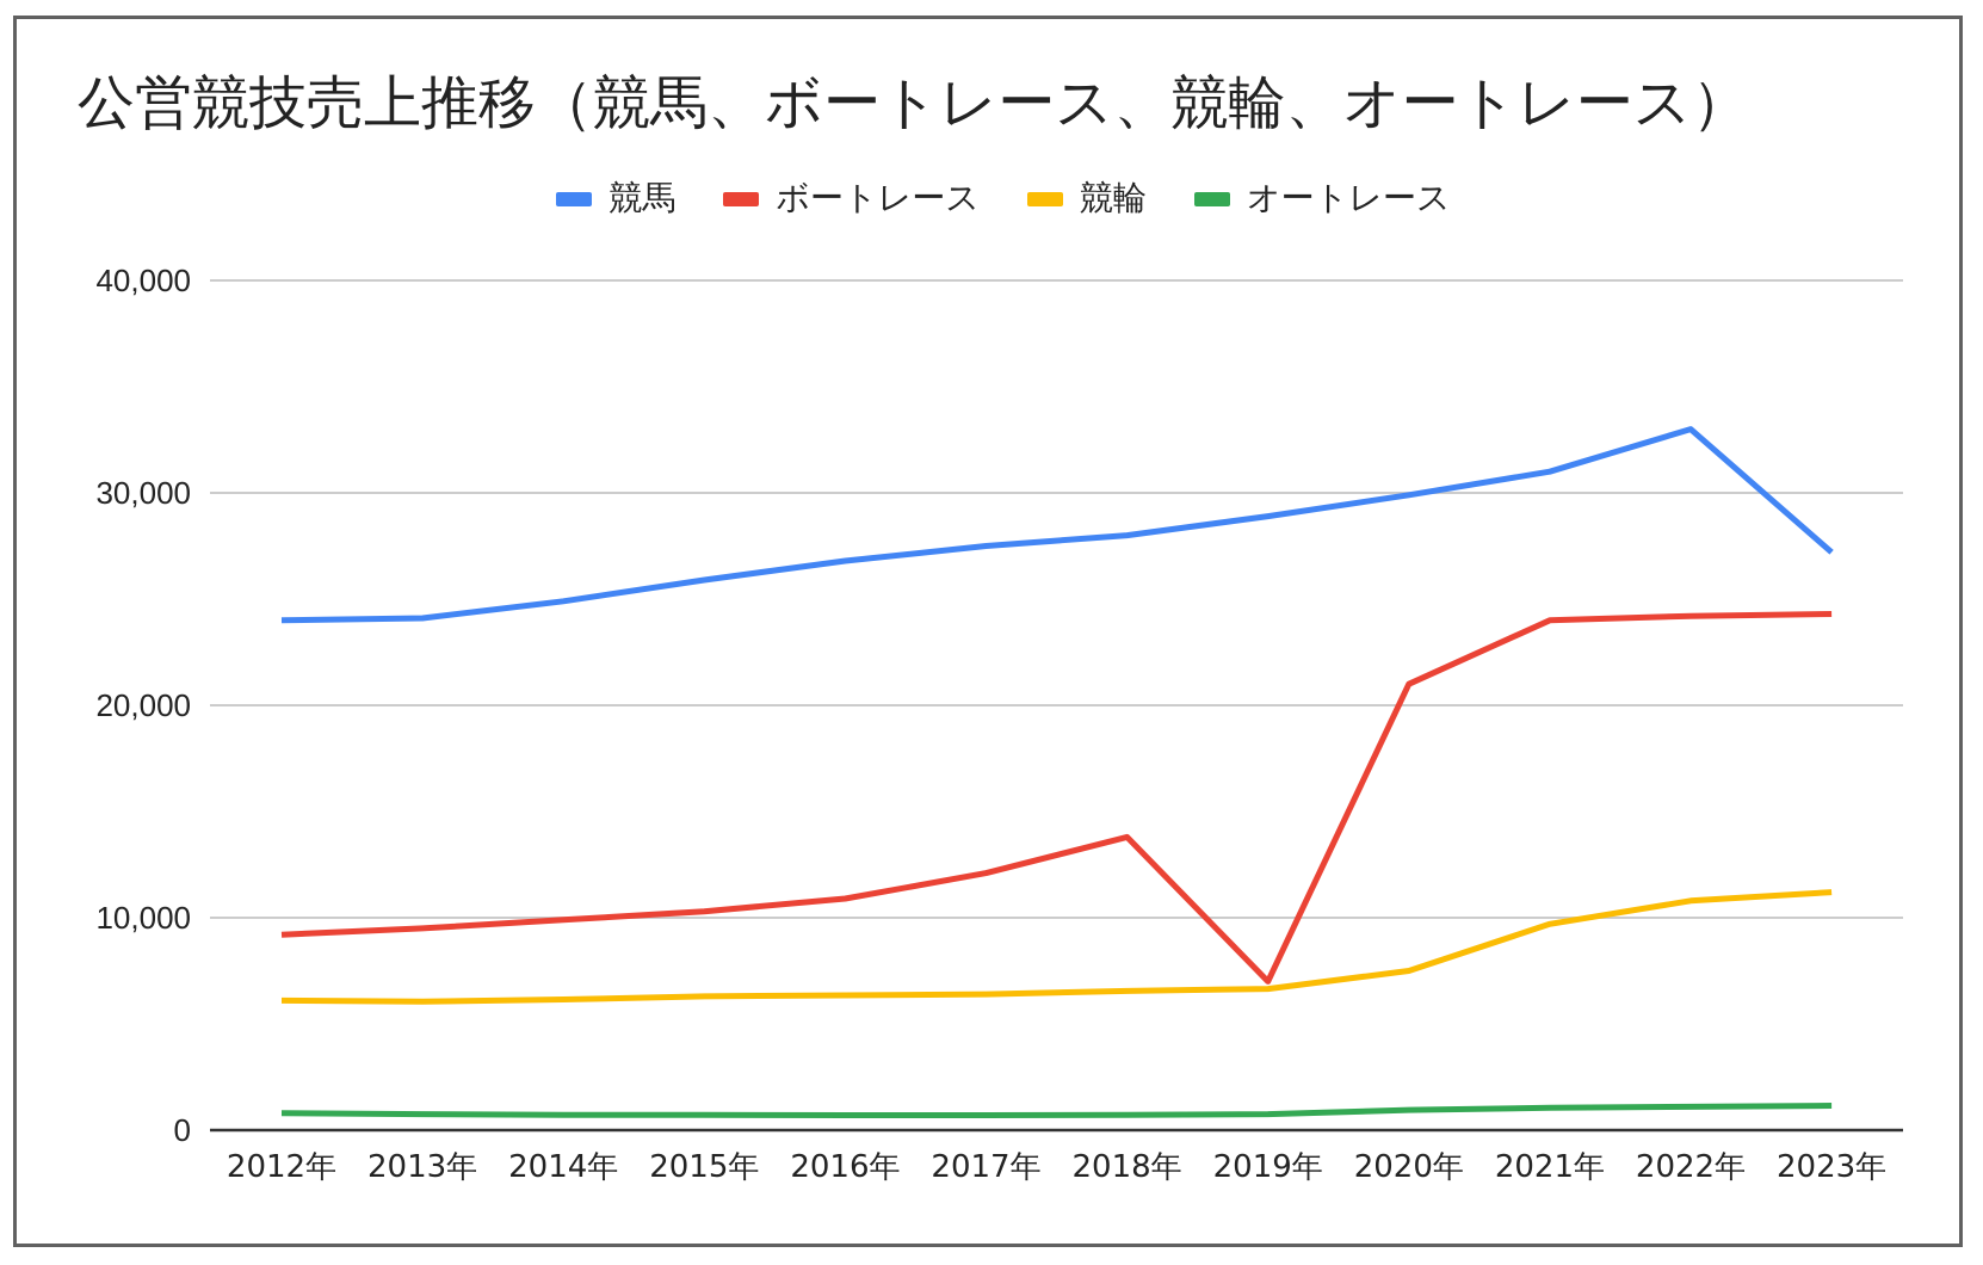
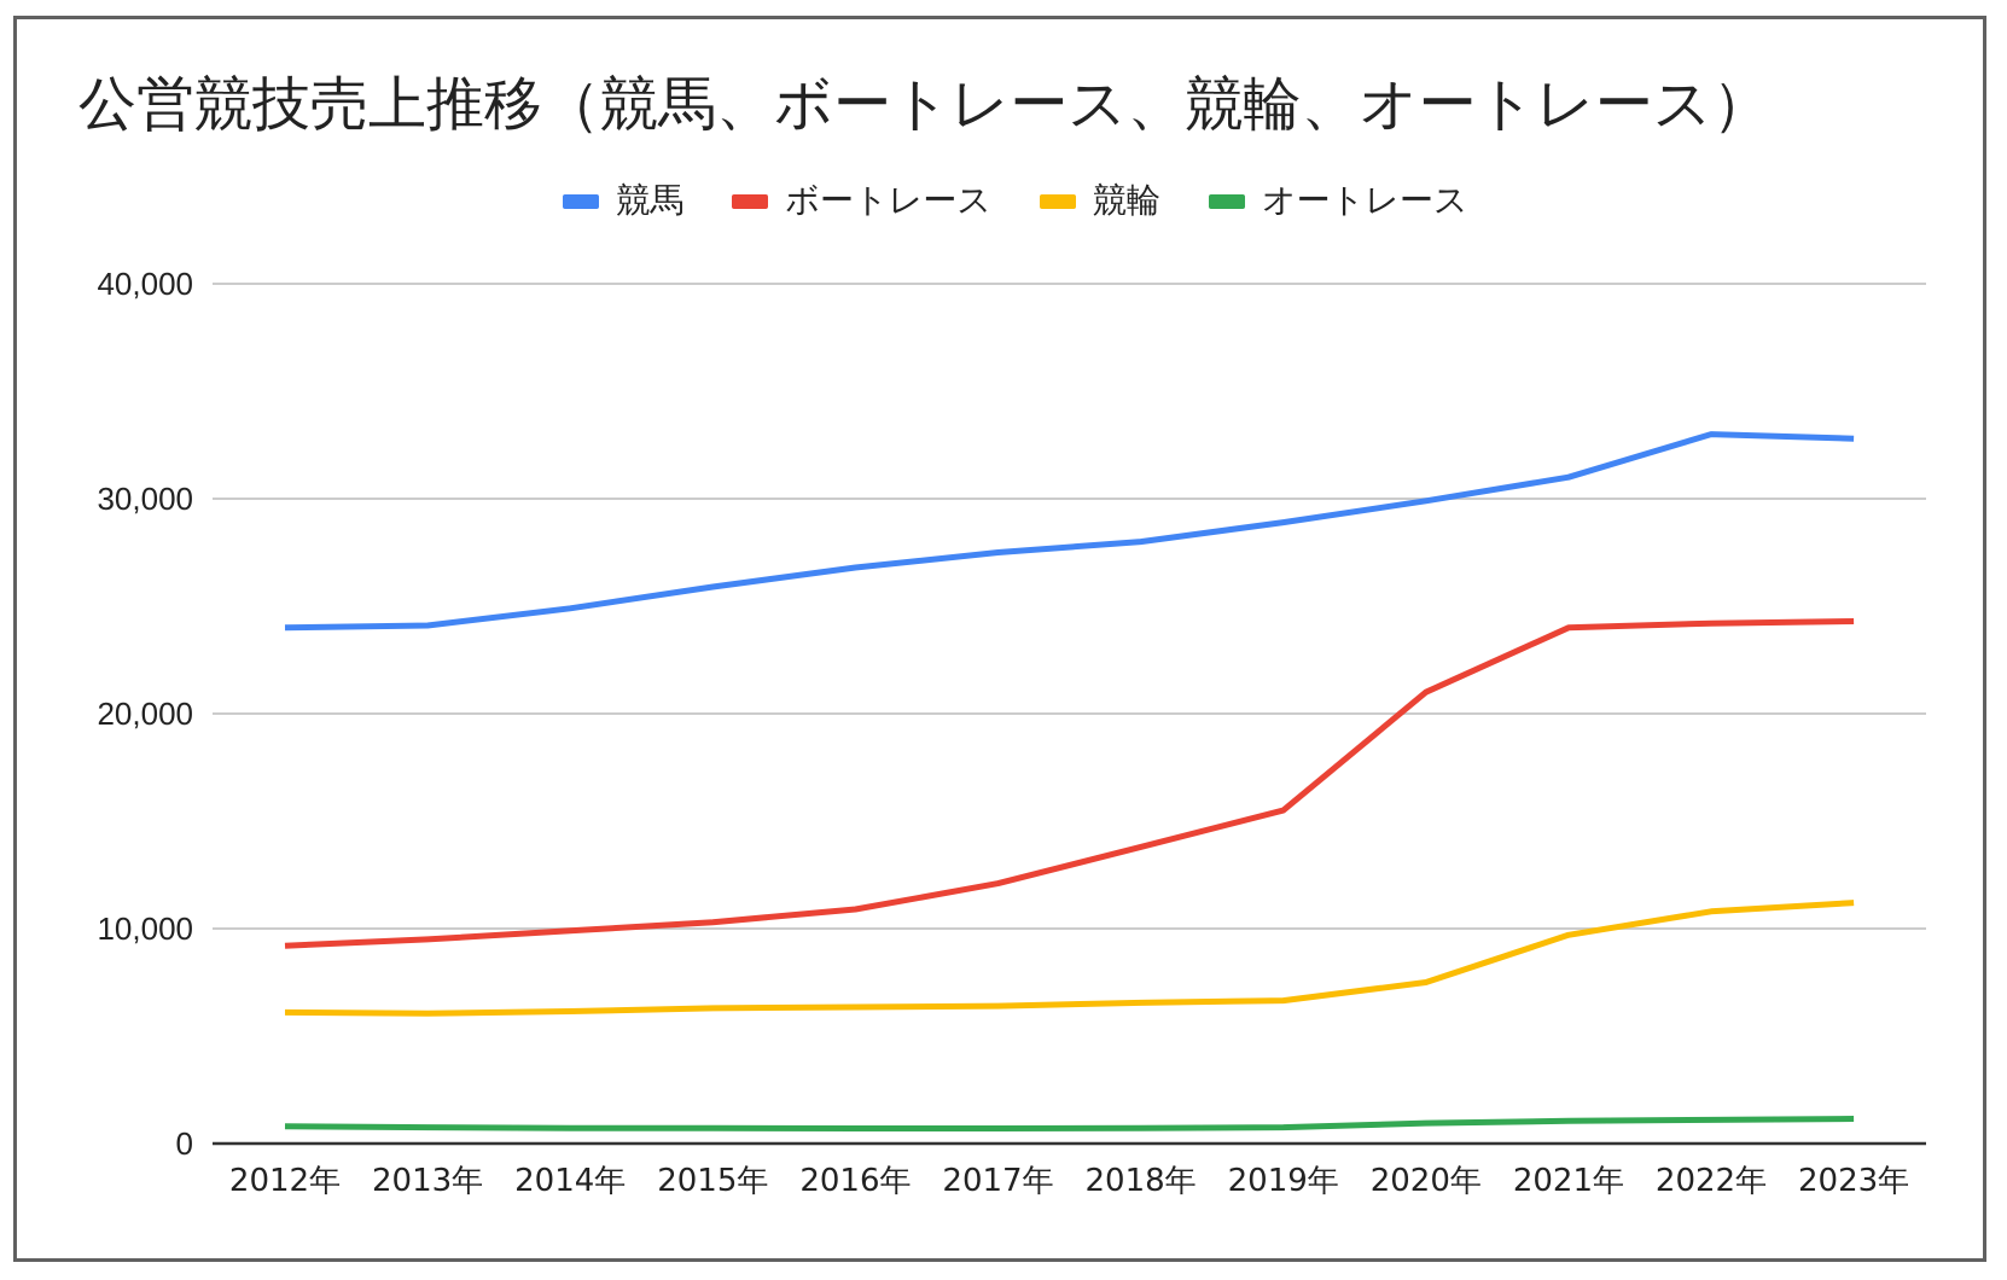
ボートレース/2019年: 7000 -> 15500
競馬/2023年: 27200 -> 32800
